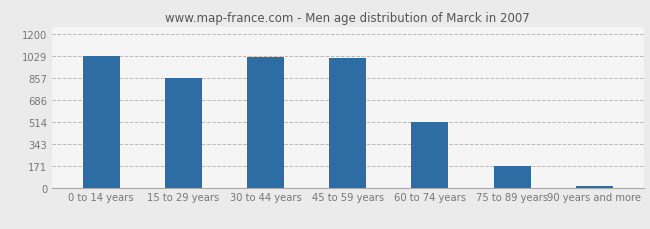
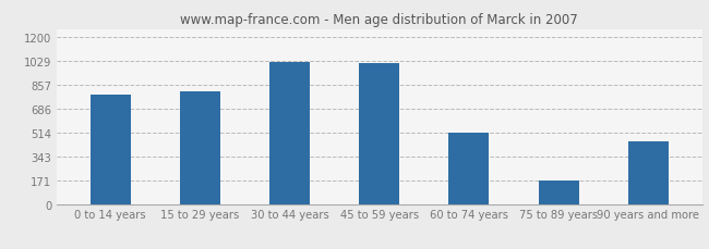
0 to 14 years: 1030 -> 790
15 to 29 years: 860 -> 810
90 years and more: 10 -> 450
